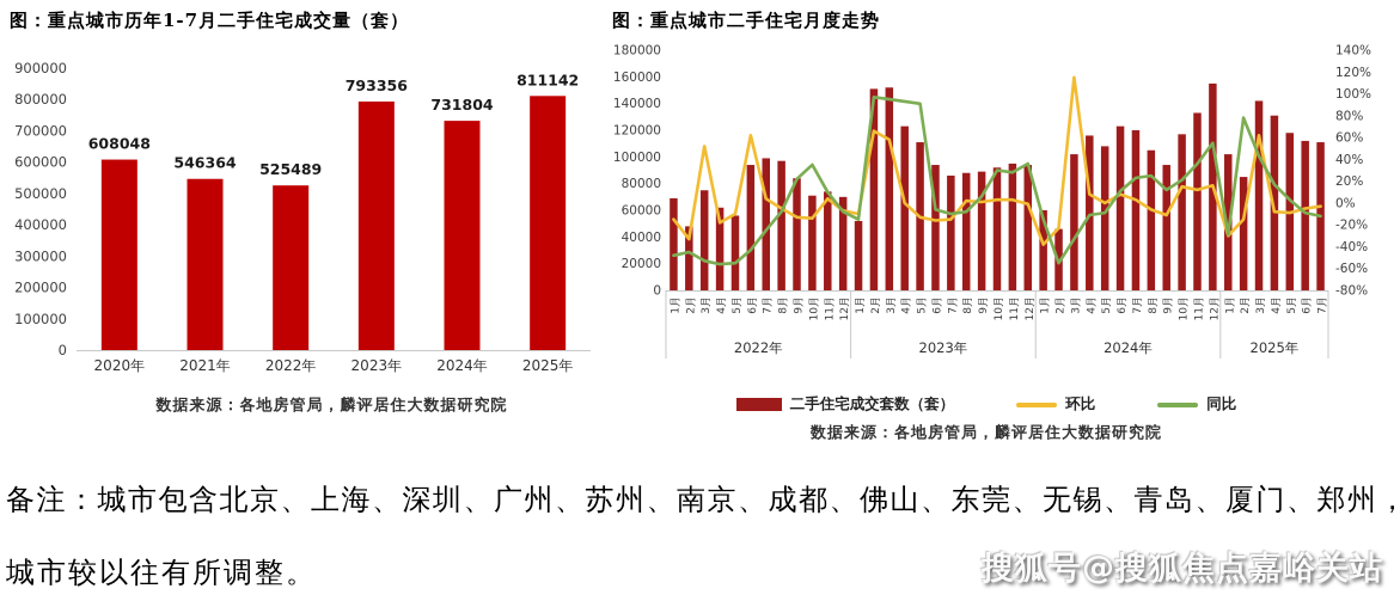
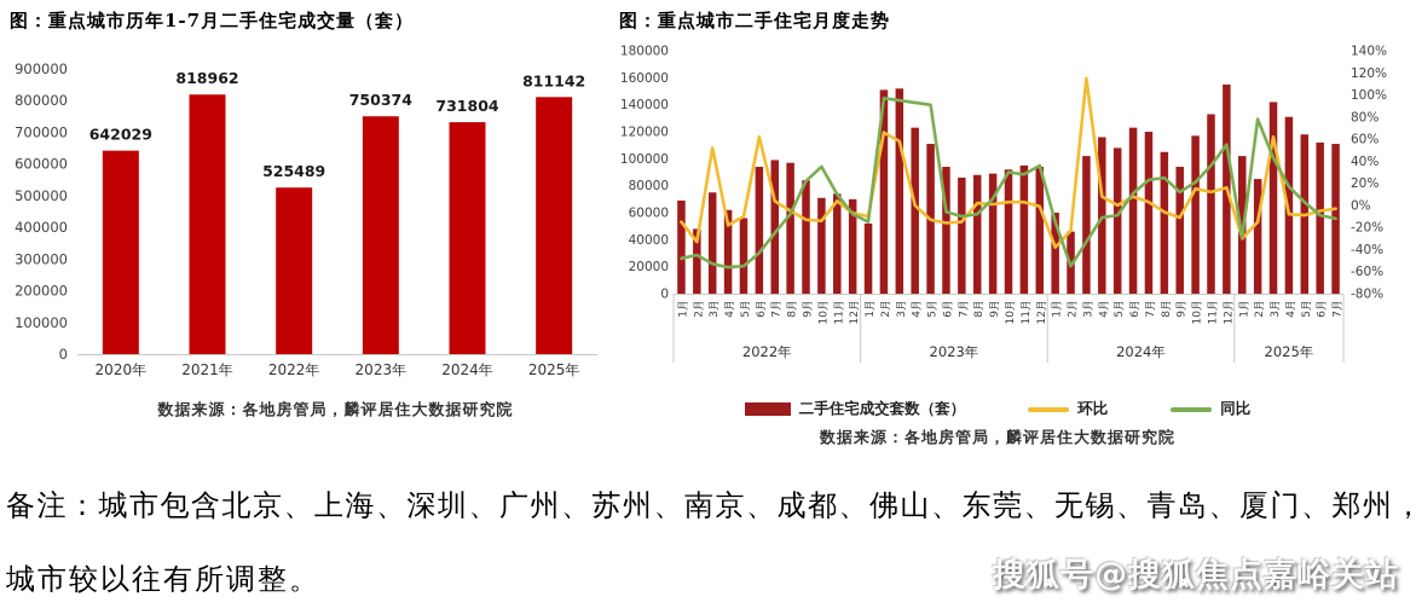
图：重点城市历年1-7月二手住宅成交量（套）/2020年: 608048 -> 642029
图：重点城市历年1-7月二手住宅成交量（套）/2021年: 546364 -> 818962
图：重点城市历年1-7月二手住宅成交量（套）/2023年: 793356 -> 750374
